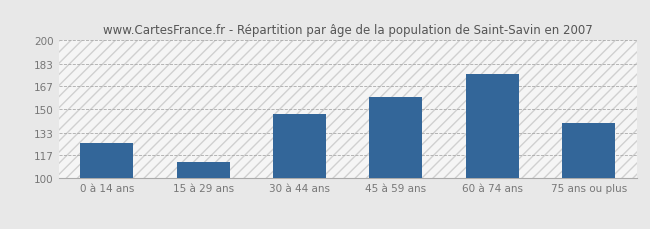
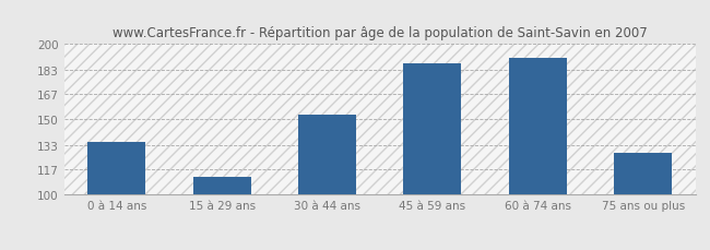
0 à 14 ans: 126 -> 135
30 à 44 ans: 147 -> 153
45 à 59 ans: 159 -> 187
60 à 74 ans: 176 -> 191
75 ans ou plus: 140 -> 128
